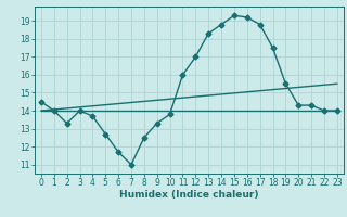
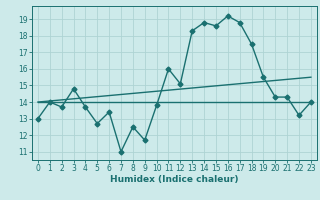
0: 14.5 -> 13.0
2: 13.3 -> 13.7
3: 14.0 -> 14.8
6: 11.7 -> 13.4
9: 13.3 -> 11.7
12: 17.0 -> 15.1
15: 19.3 -> 18.6
22: 14.0 -> 13.2
